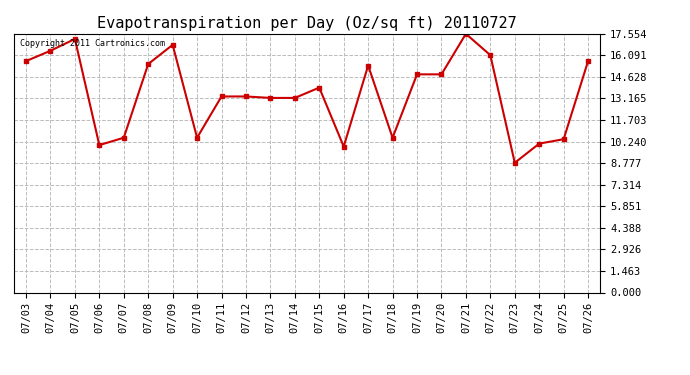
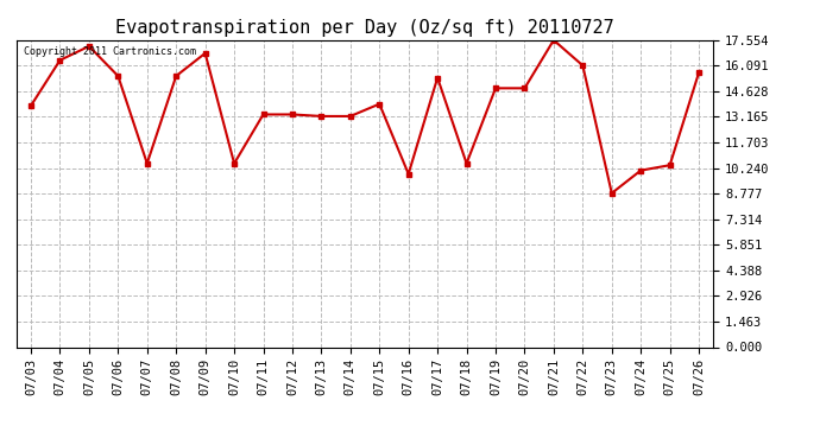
07/03: 15.7 -> 13.8
07/06: 10.0 -> 15.5
